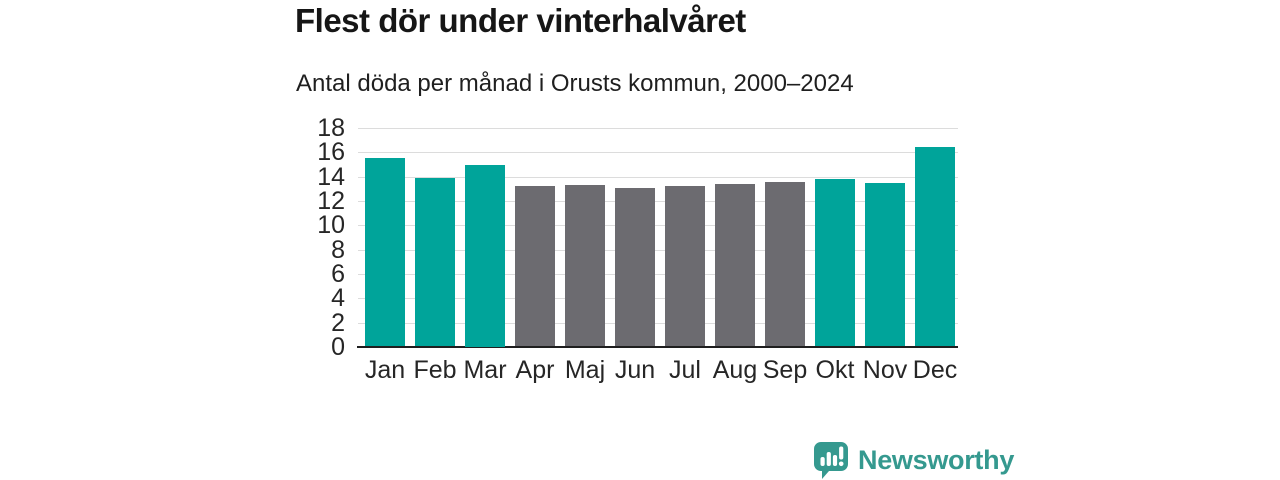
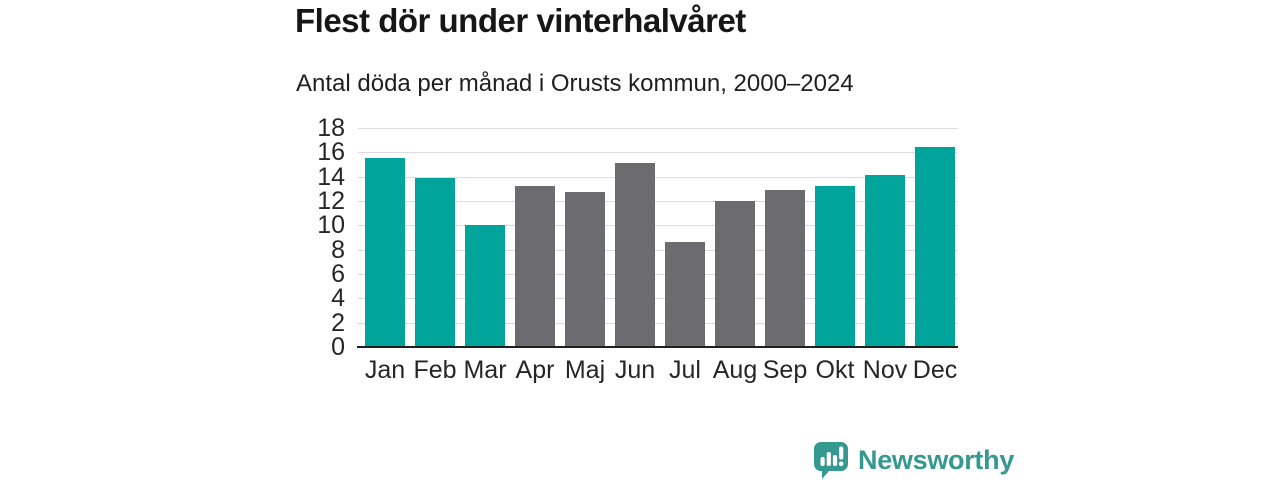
Mar: 15.0 -> 10.0
Maj: 13.3 -> 12.7
Jun: 13.1 -> 15.1
Jul: 13.2 -> 8.6
Aug: 13.4 -> 12.0
Sep: 13.6 -> 12.9
Okt: 13.8 -> 13.2
Nov: 13.5 -> 14.1
